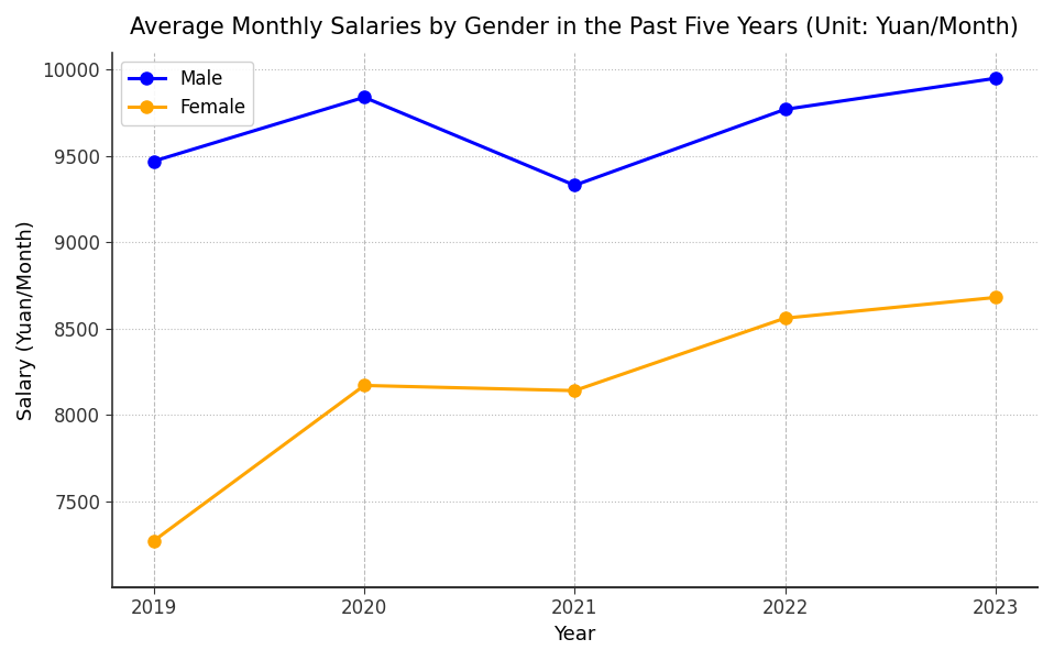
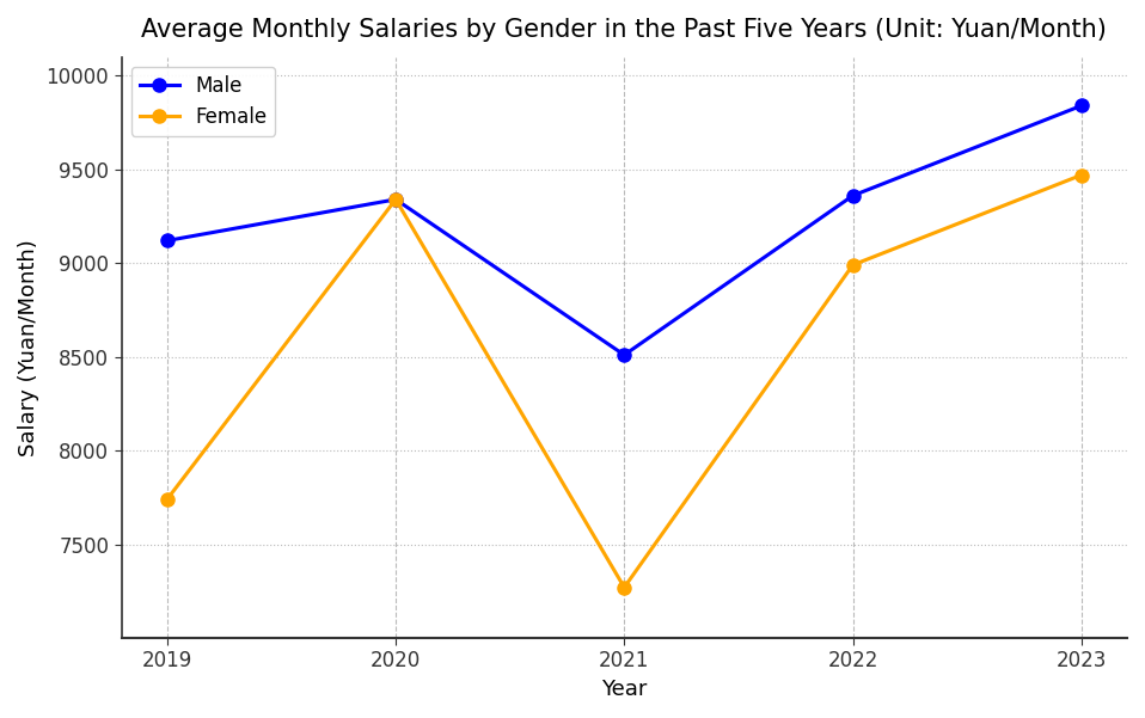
Male/2019: 9470 -> 9120
Female/2019: 7270 -> 7740
Male/2020: 9840 -> 9340
Female/2020: 8170 -> 9340
Male/2021: 9330 -> 8510
Female/2021: 8140 -> 7270
Male/2022: 9770 -> 9360
Female/2022: 8560 -> 8990
Male/2023: 9950 -> 9840
Female/2023: 8680 -> 9470
